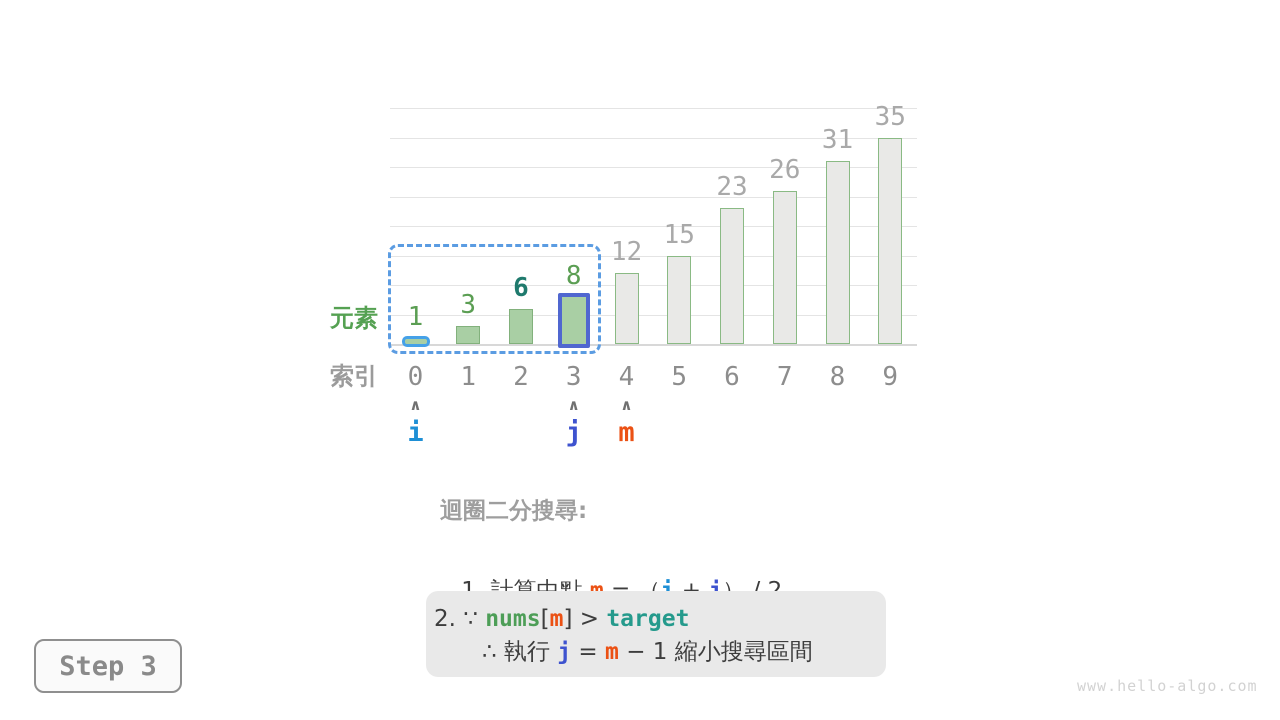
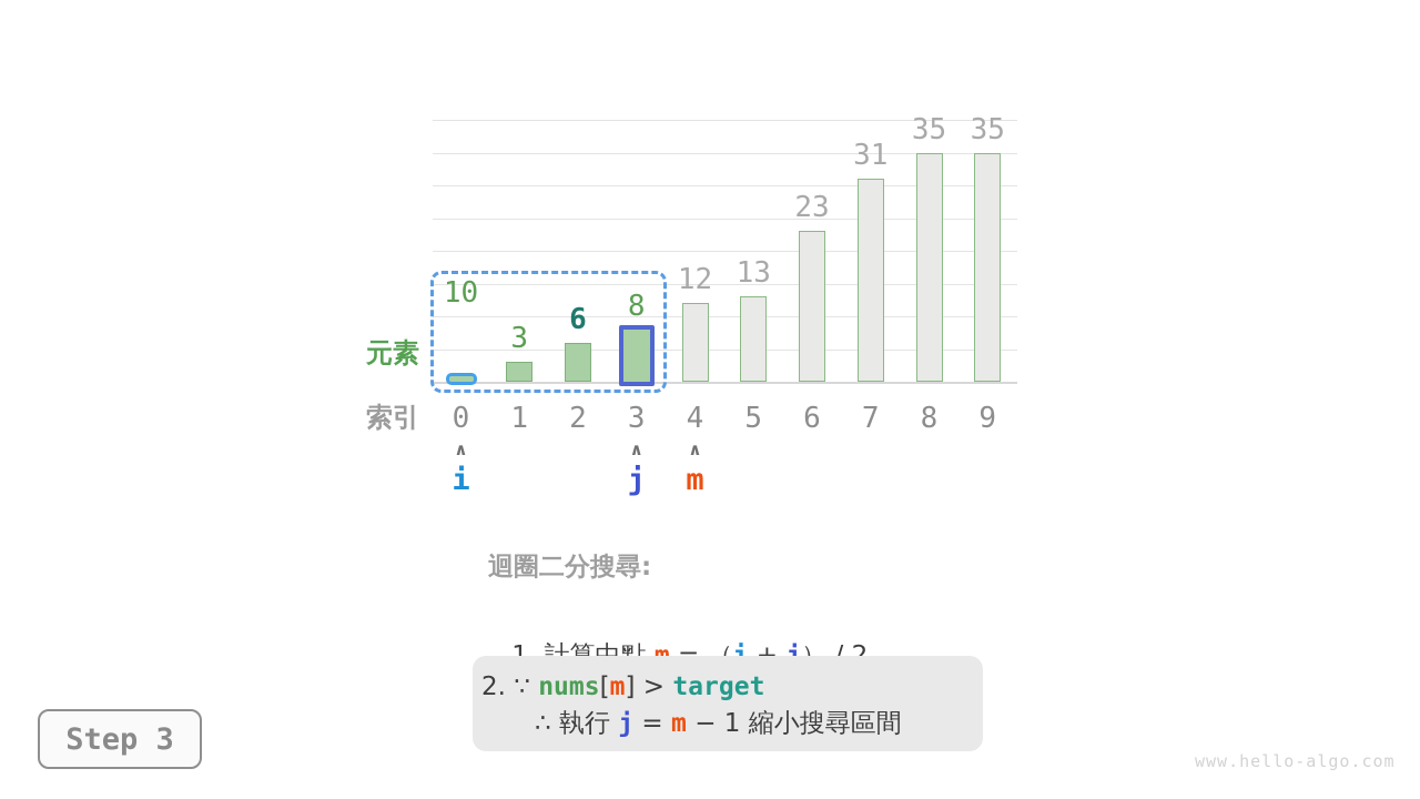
0: 1 -> 10
5: 15 -> 13
7: 26 -> 31
8: 31 -> 35
